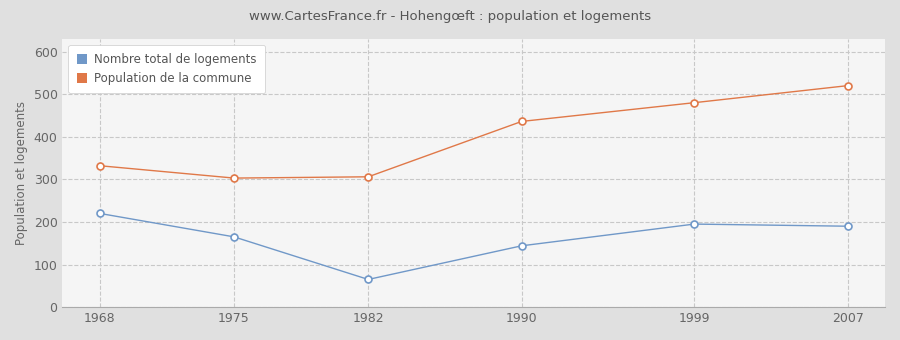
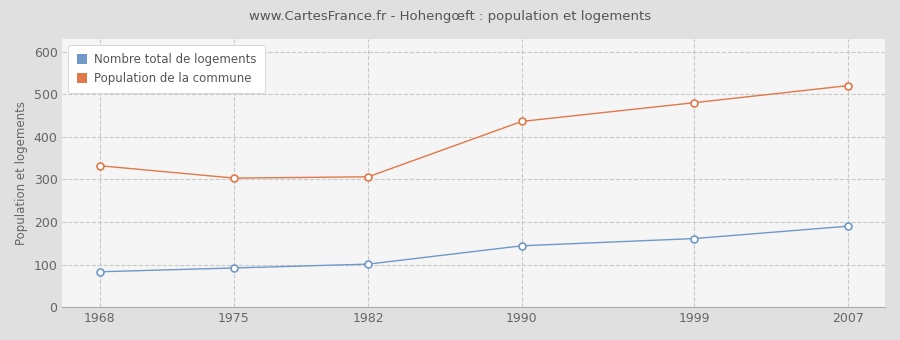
Nombre total de logements/1968: 220 -> 83
Nombre total de logements/1975: 165 -> 92
Nombre total de logements/1982: 65 -> 101
Nombre total de logements/1999: 195 -> 161
